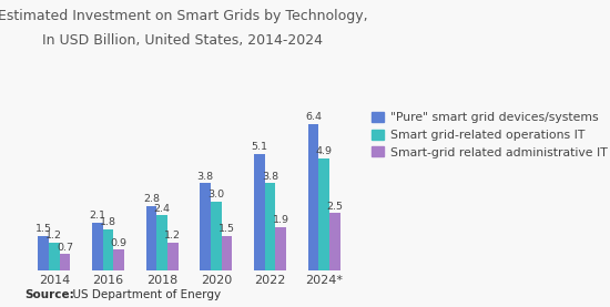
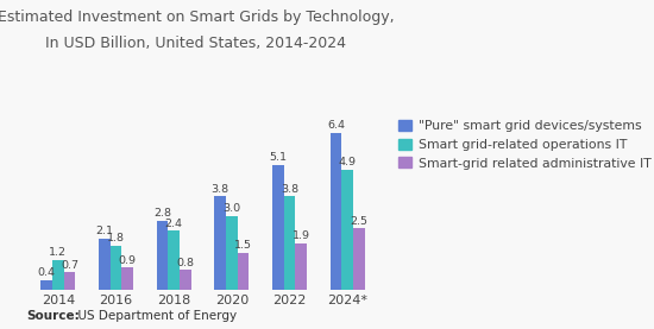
"Pure" smart grid devices/systems/2014: 1.5 -> 0.4
Smart-grid related administrative IT/2018: 1.2 -> 0.8
